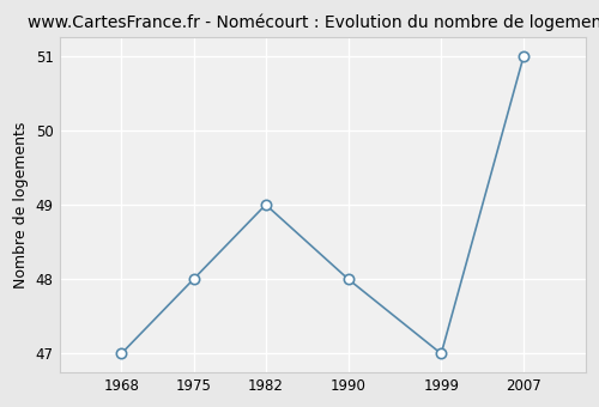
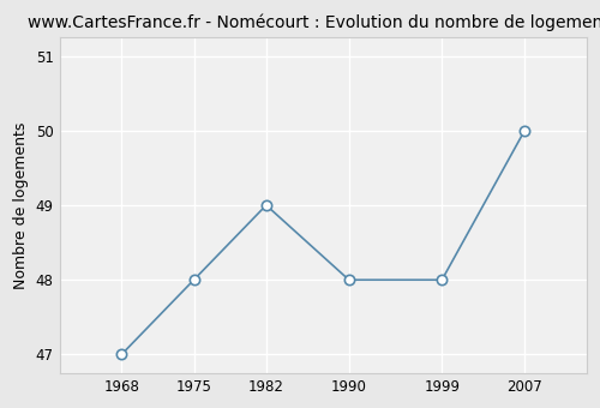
1999: 47 -> 48
2007: 51 -> 50
